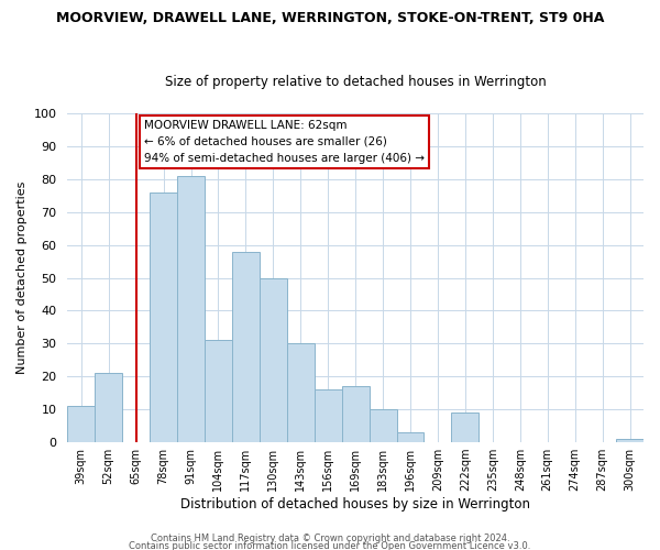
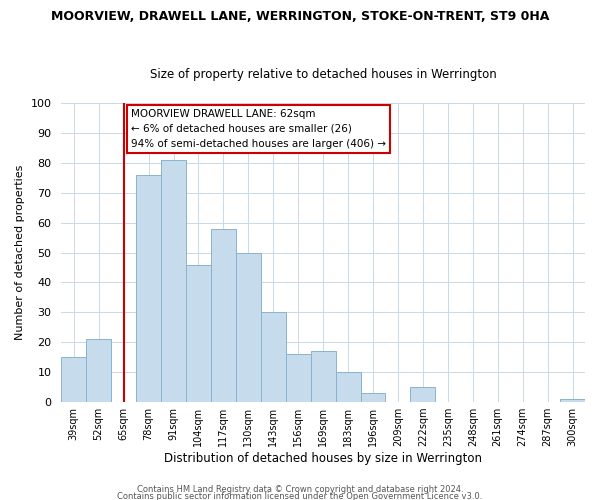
39sqm: 11 -> 15
104sqm: 31 -> 46
222sqm: 9 -> 5
